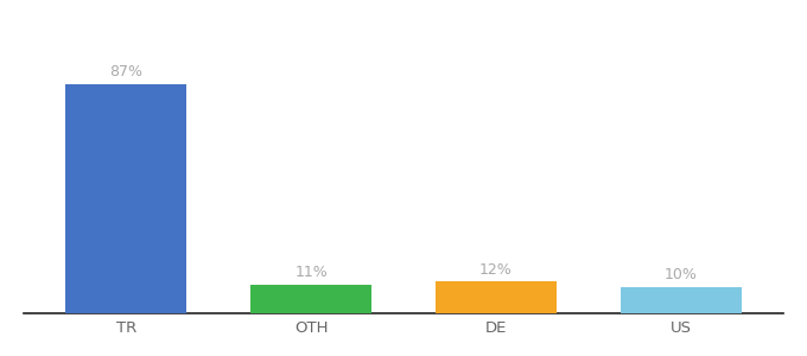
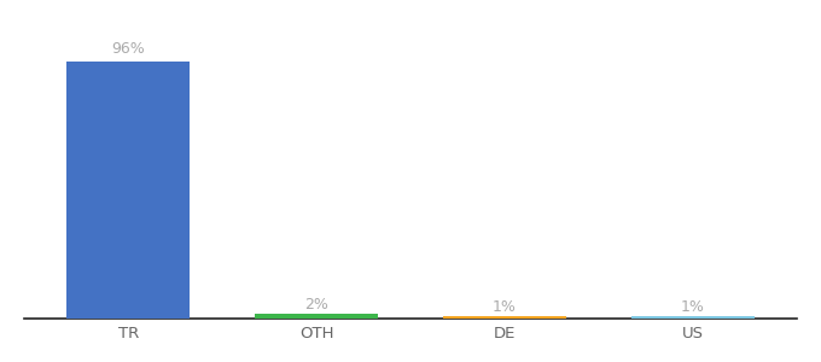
TR: 87% -> 96%
OTH: 11% -> 2%
DE: 12% -> 1%
US: 10% -> 1%
